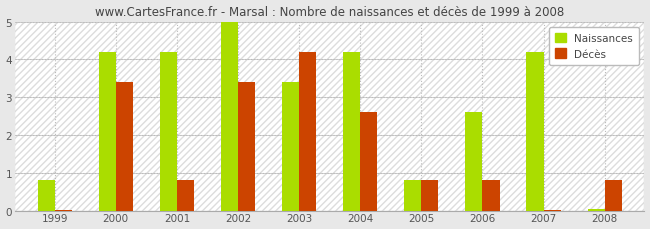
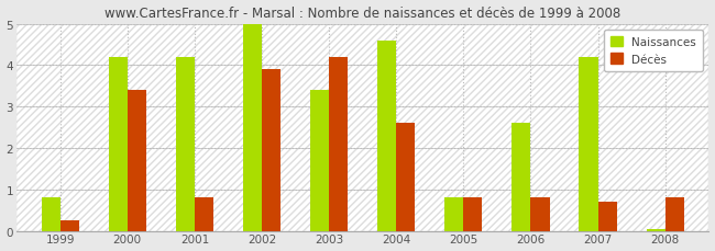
Décès/1999: 0.03 -> 0.25
Décès/2002: 3.40 -> 3.90
Naissances/2004: 4.20 -> 4.60
Décès/2007: 0.03 -> 0.70
